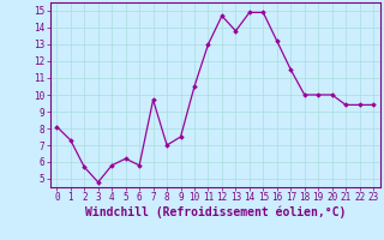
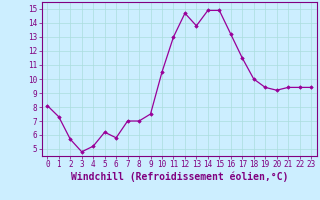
4: 5.8 -> 5.2
7: 9.7 -> 7.0
19: 10.0 -> 9.4
20: 10.0 -> 9.2
